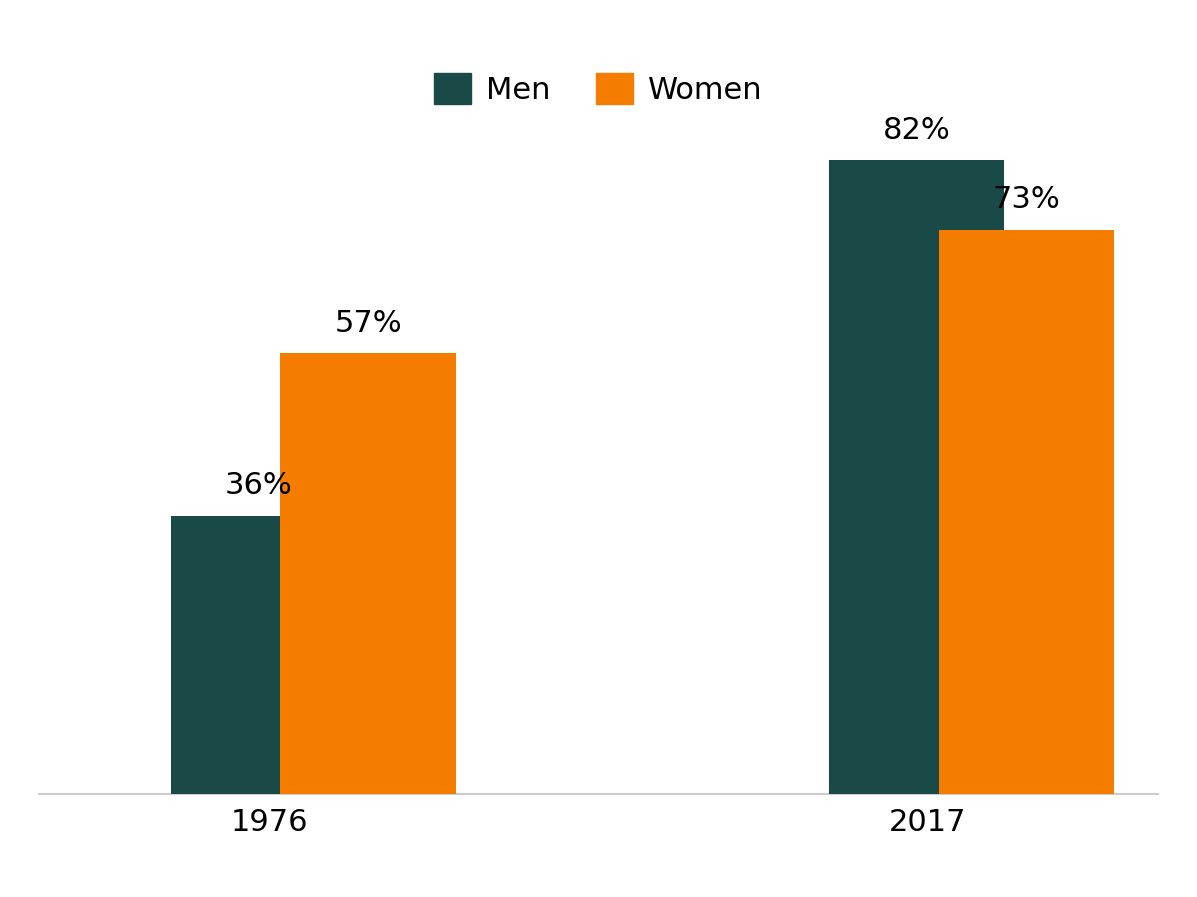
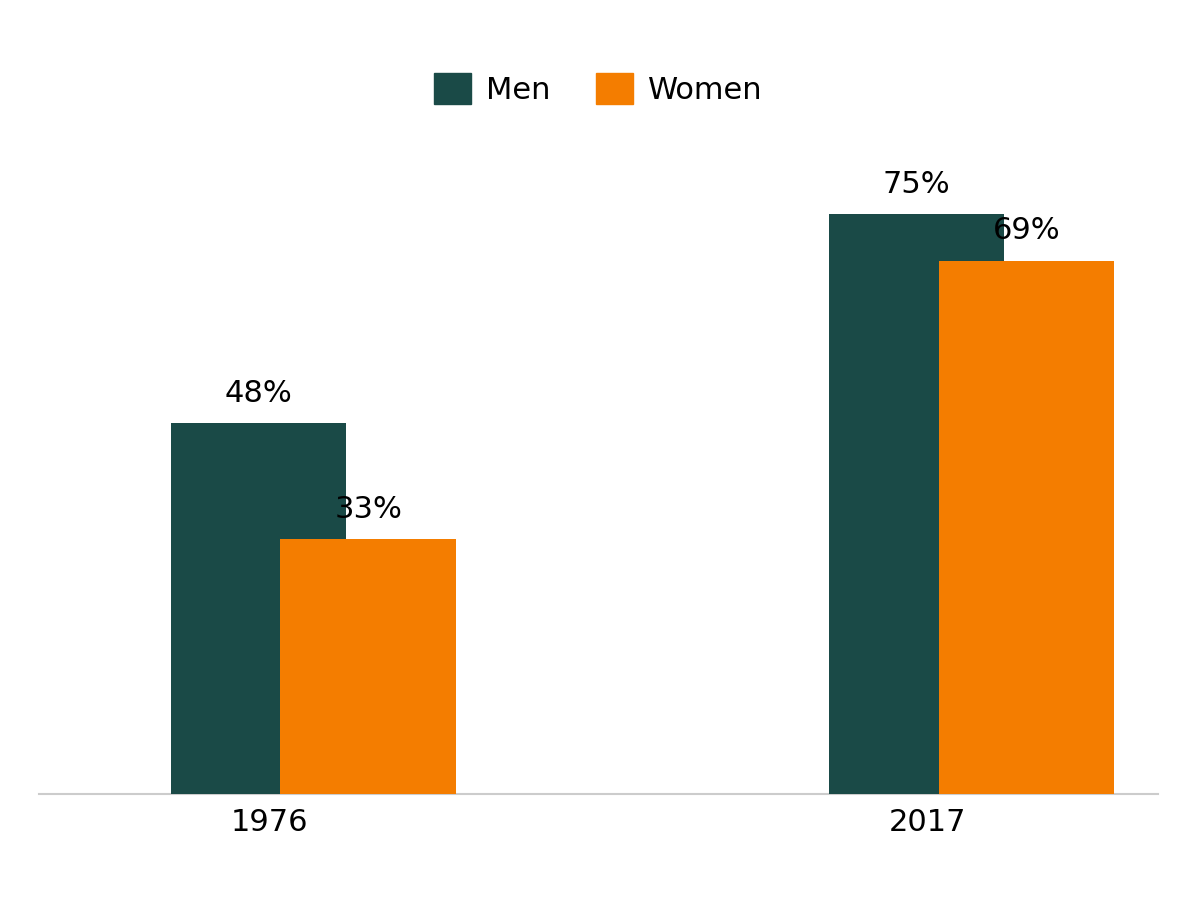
Men/1976: 36% -> 48%
Women/1976: 57% -> 33%
Men/2017: 82% -> 75%
Women/2017: 73% -> 69%
